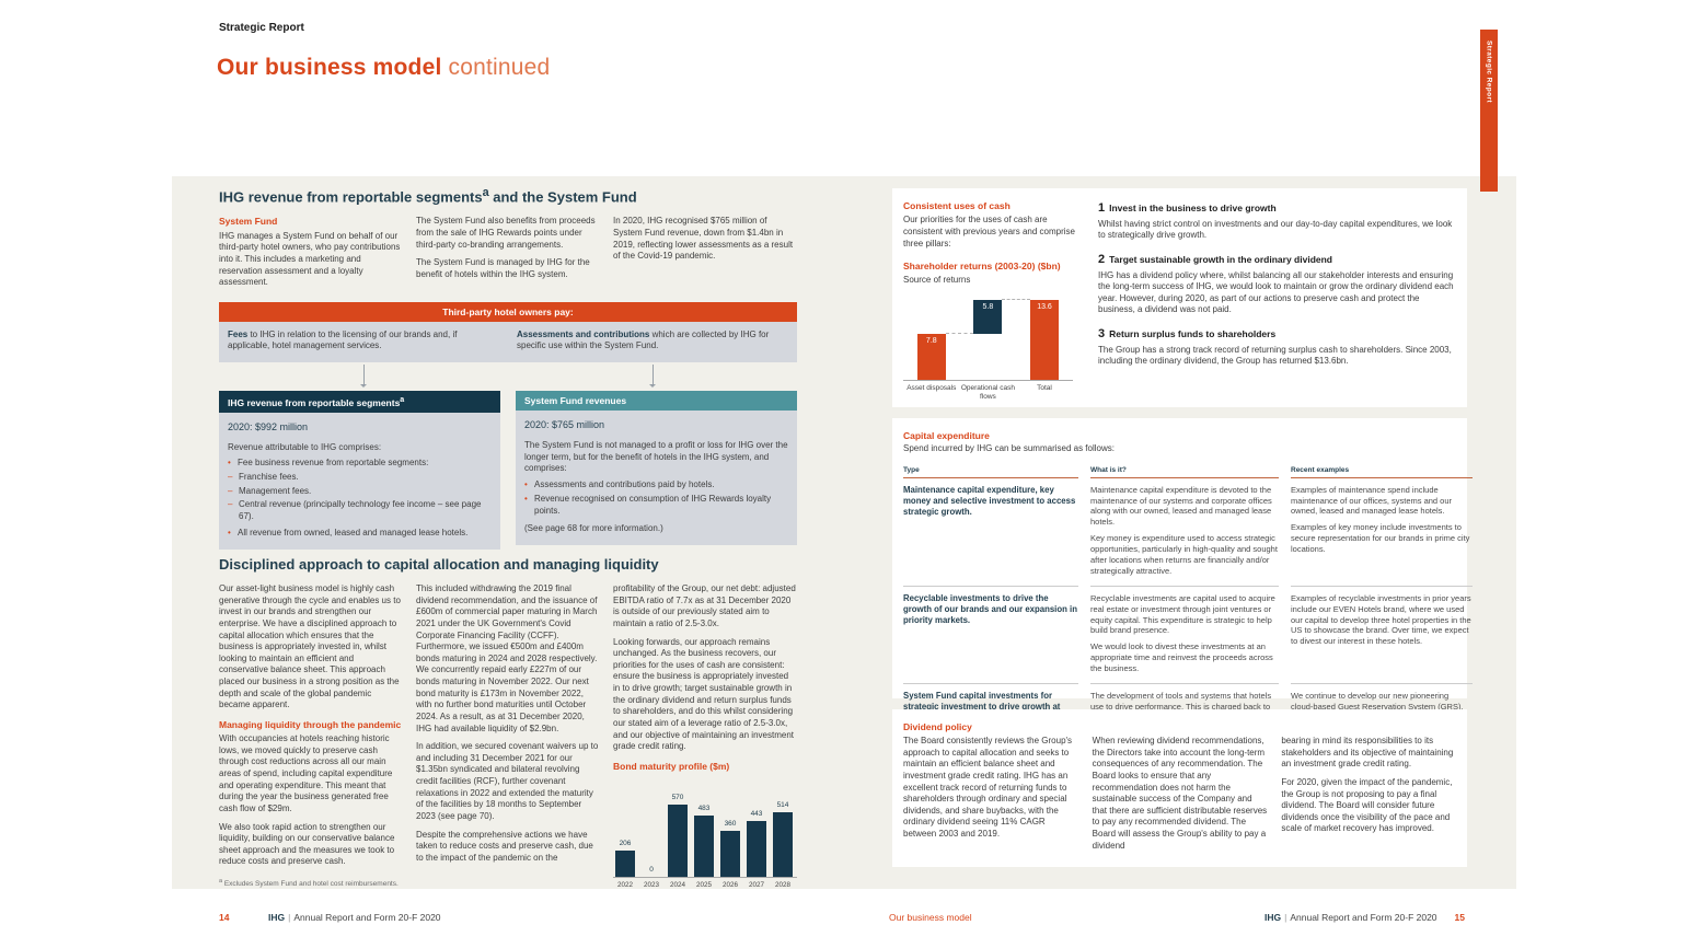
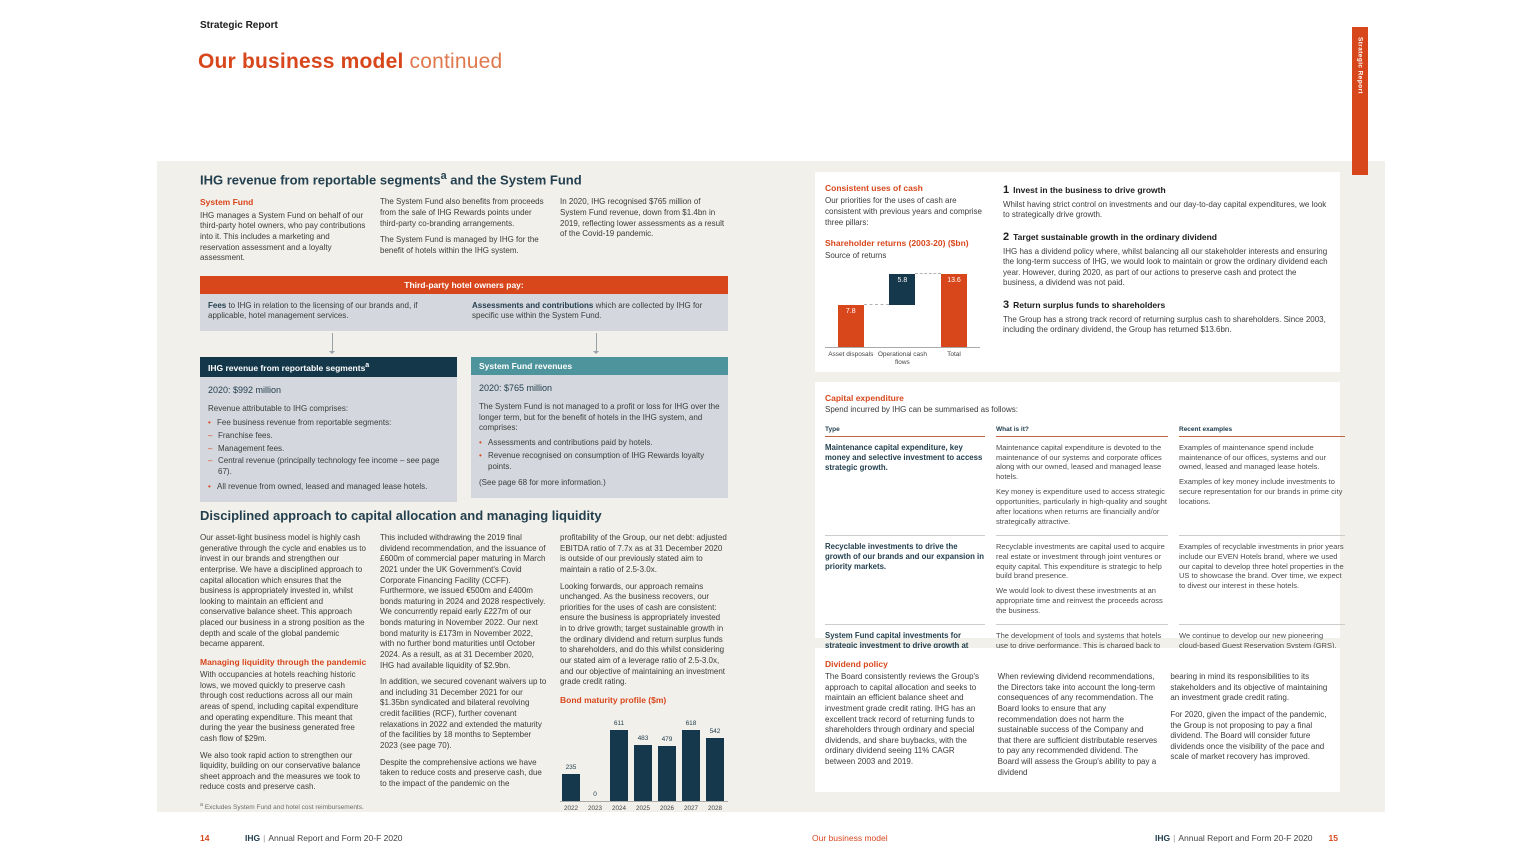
Bond maturity profile ($m)/2022: 206 -> 235
Bond maturity profile ($m)/2024: 570 -> 611
Bond maturity profile ($m)/2026: 360 -> 479
Bond maturity profile ($m)/2027: 443 -> 618
Bond maturity profile ($m)/2028: 514 -> 542
